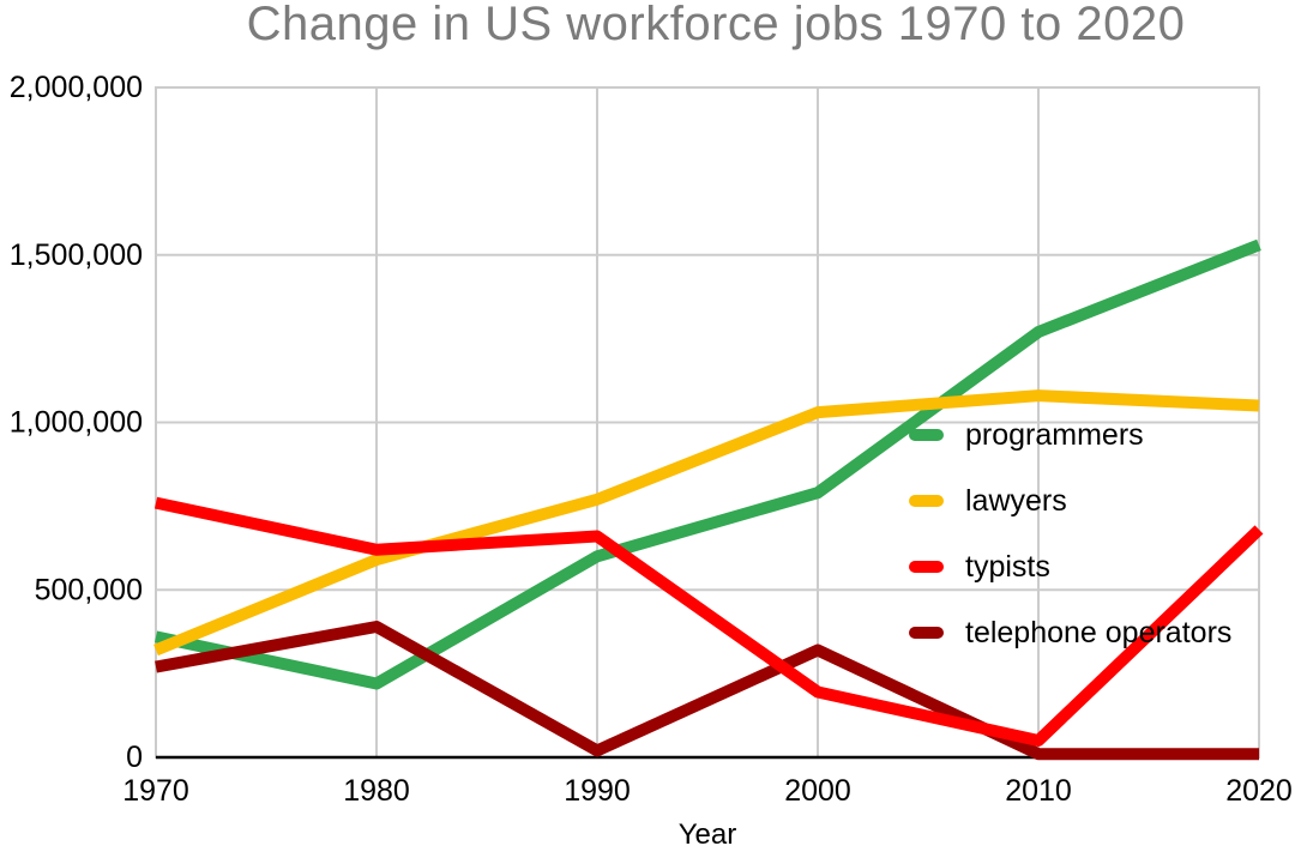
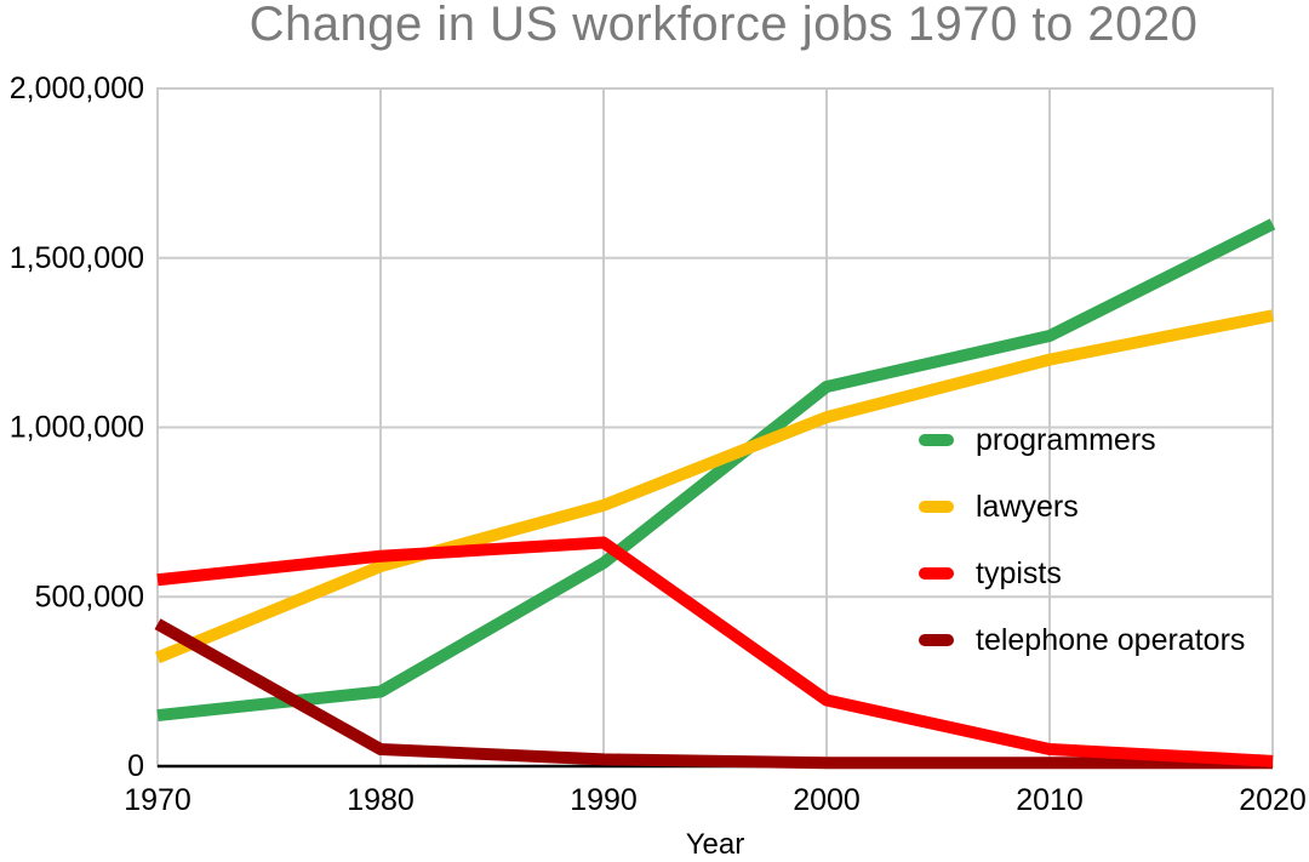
programmers/1970: 360000 -> 150000
typists/1970: 760000 -> 550000
telephone operators/1970: 270000 -> 420000
telephone operators/1980: 390000 -> 50000
programmers/2000: 790000 -> 1120000
telephone operators/2000: 320000 -> 10000
lawyers/2010: 1080000 -> 1200000
programmers/2020: 1530000 -> 1600000
lawyers/2020: 1050000 -> 1330000
typists/2020: 680000 -> 20000
